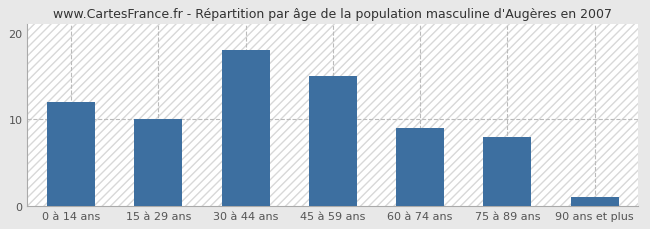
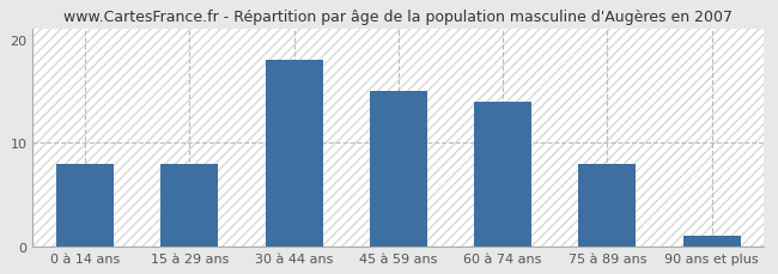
0 à 14 ans: 12 -> 8
15 à 29 ans: 10 -> 8
60 à 74 ans: 9 -> 14
